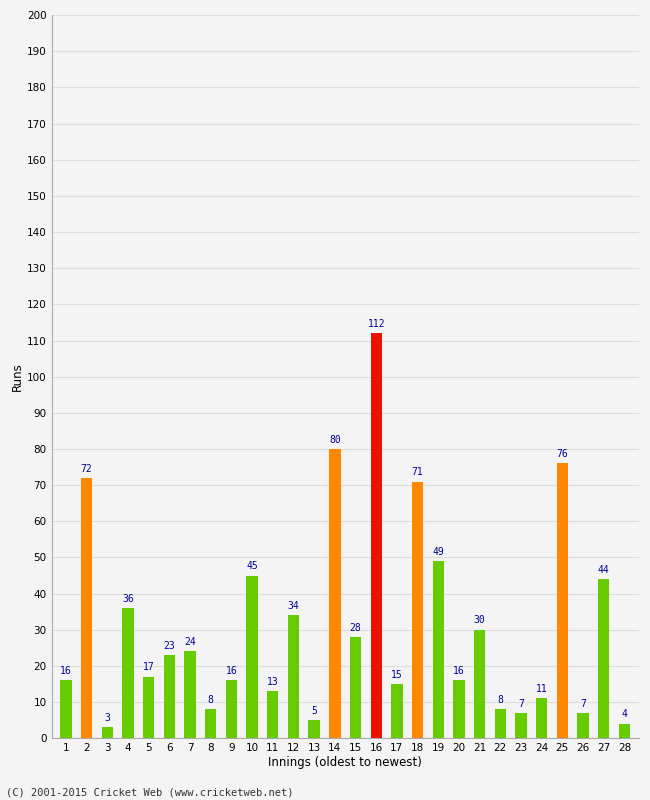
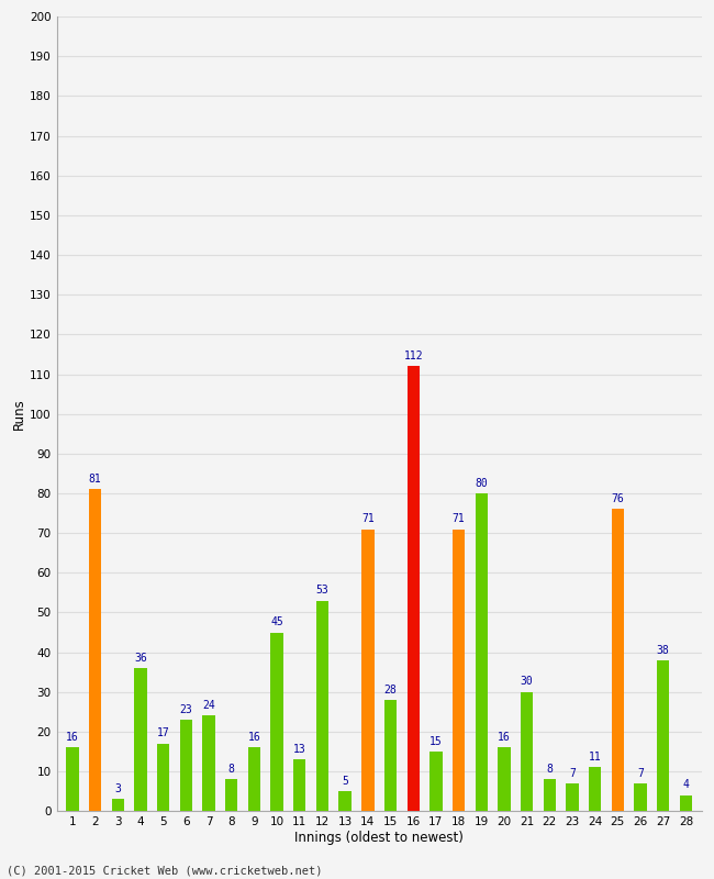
2: 72 -> 81
12: 34 -> 53
14: 80 -> 71
19: 49 -> 80
27: 44 -> 38
